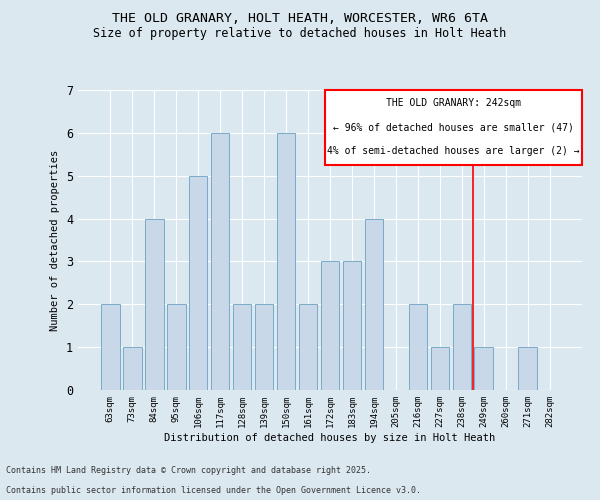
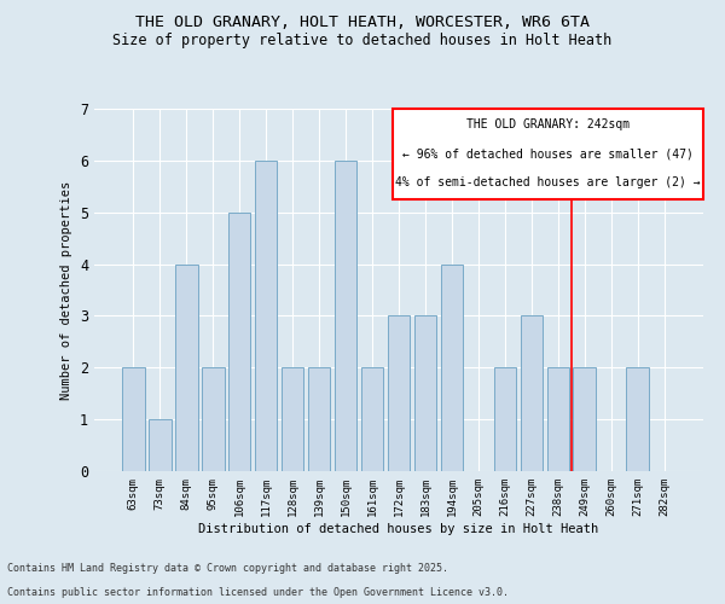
227sqm: 1 -> 3
249sqm: 1 -> 2
271sqm: 1 -> 2
